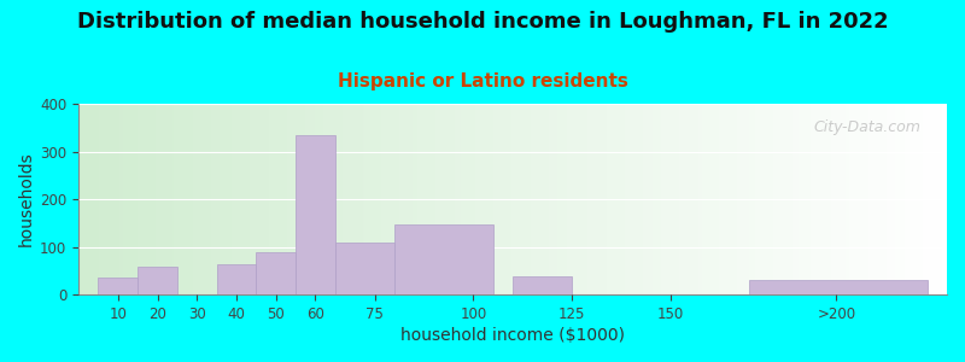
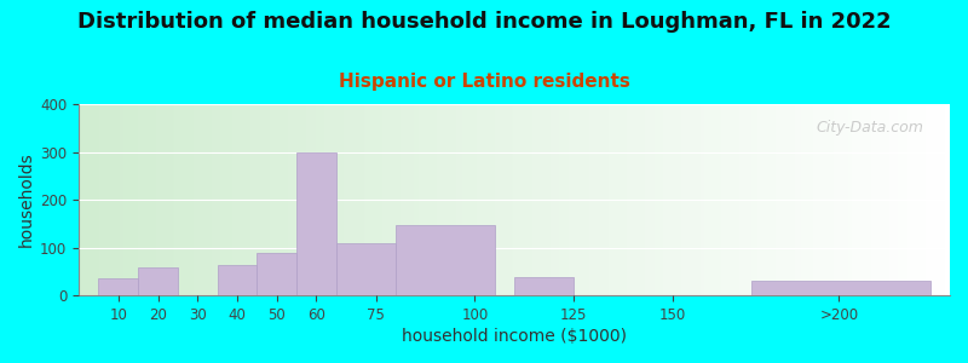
60: 335 -> 300
